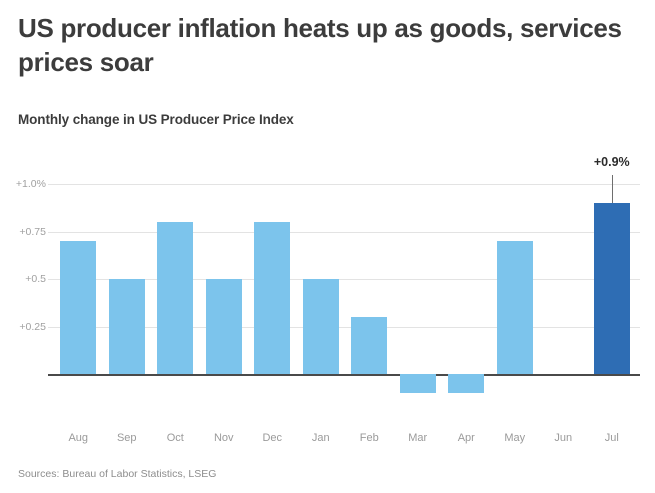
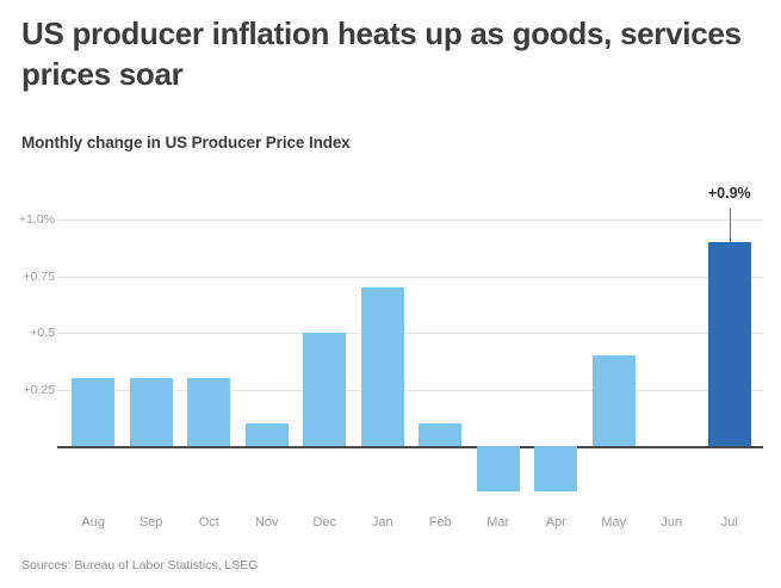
Aug: 0.7% -> 0.3%
Sep: 0.5% -> 0.3%
Oct: 0.8% -> 0.3%
Nov: 0.5% -> 0.1%
Dec: 0.8% -> 0.5%
Jan: 0.5% -> 0.7%
Feb: 0.3% -> 0.1%
Mar: -0.1% -> -0.2%
Apr: -0.1% -> -0.2%
May: 0.7% -> 0.4%
